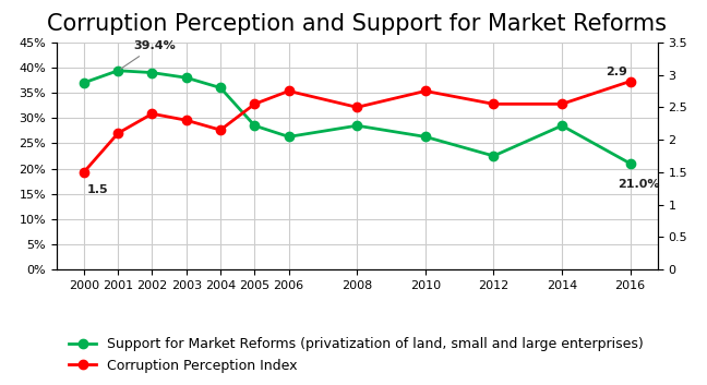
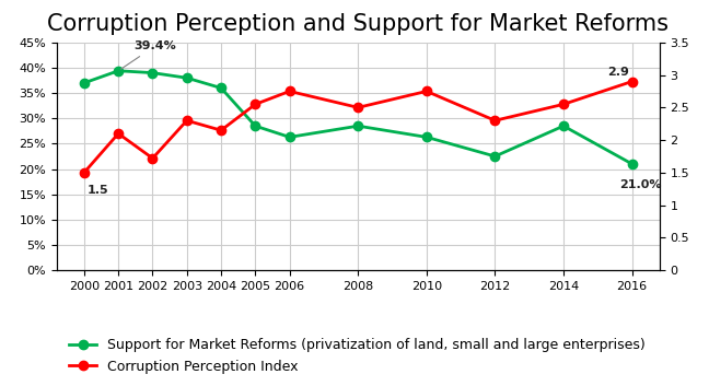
Corruption Perception Index/2002: 2.40 -> 1.72
Corruption Perception Index/2012: 2.55 -> 2.30
